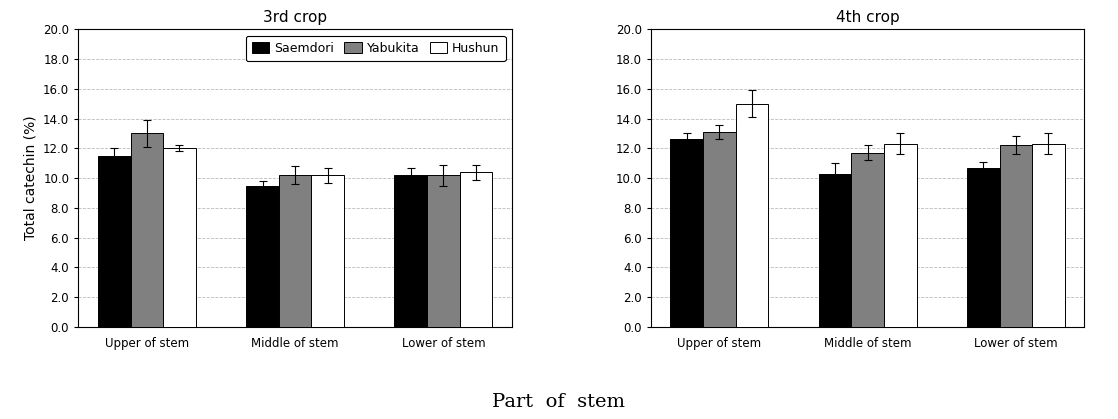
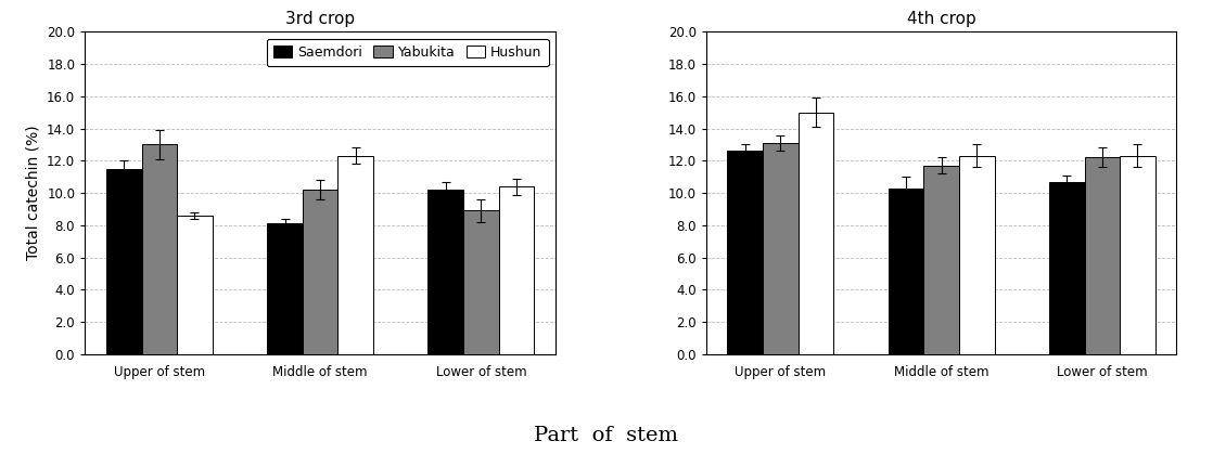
3rd crop/Hushun/Upper of stem: 12.0 -> 8.6
3rd crop/Saemdori/Middle of stem: 9.5 -> 8.1
3rd crop/Hushun/Middle of stem: 10.2 -> 12.3
3rd crop/Yabukita/Lower of stem: 10.2 -> 8.9
